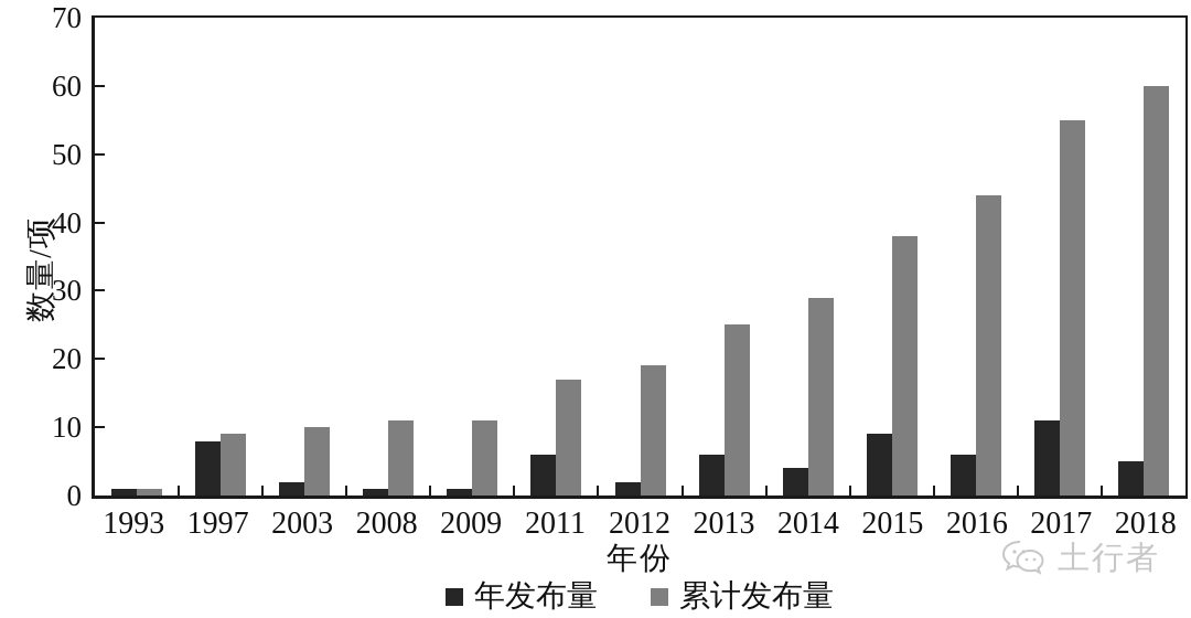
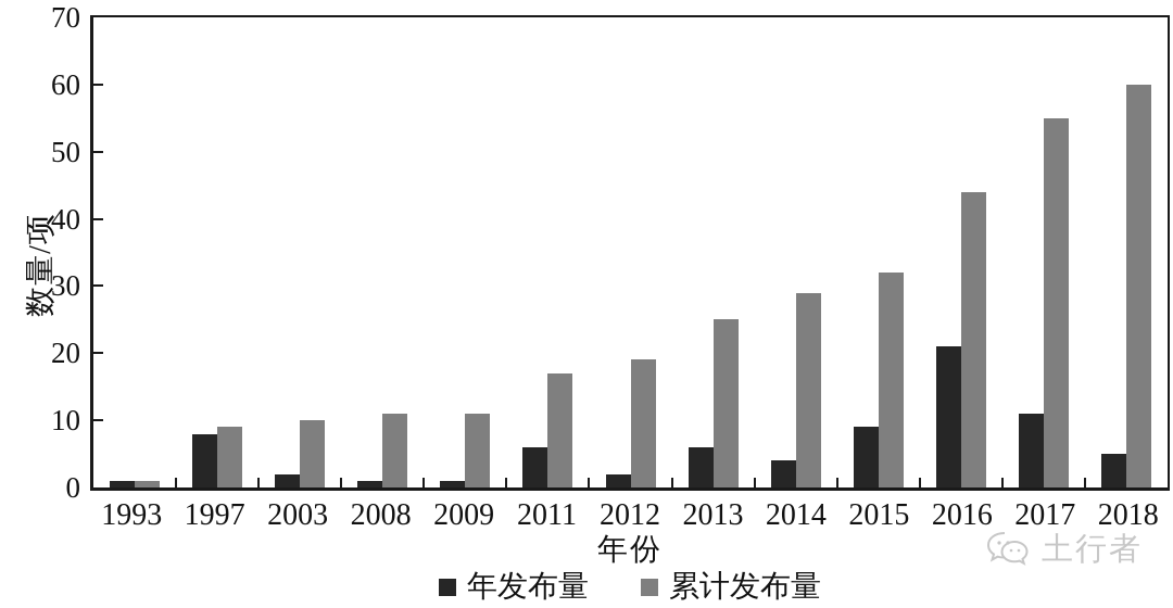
累计发布量/2015: 38 -> 32
年发布量/2016: 6 -> 21
